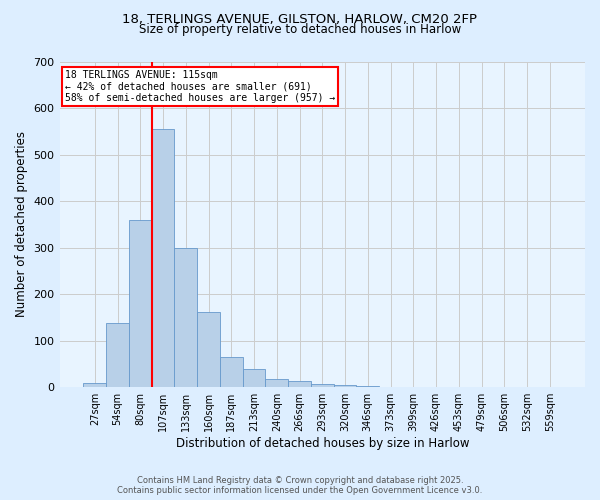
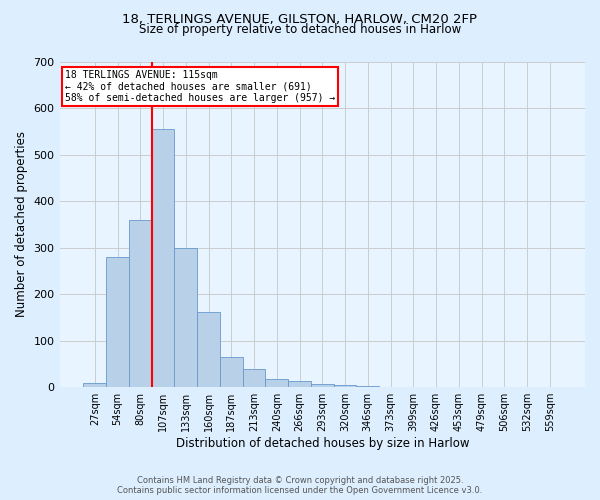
54sqm: 137 -> 280
